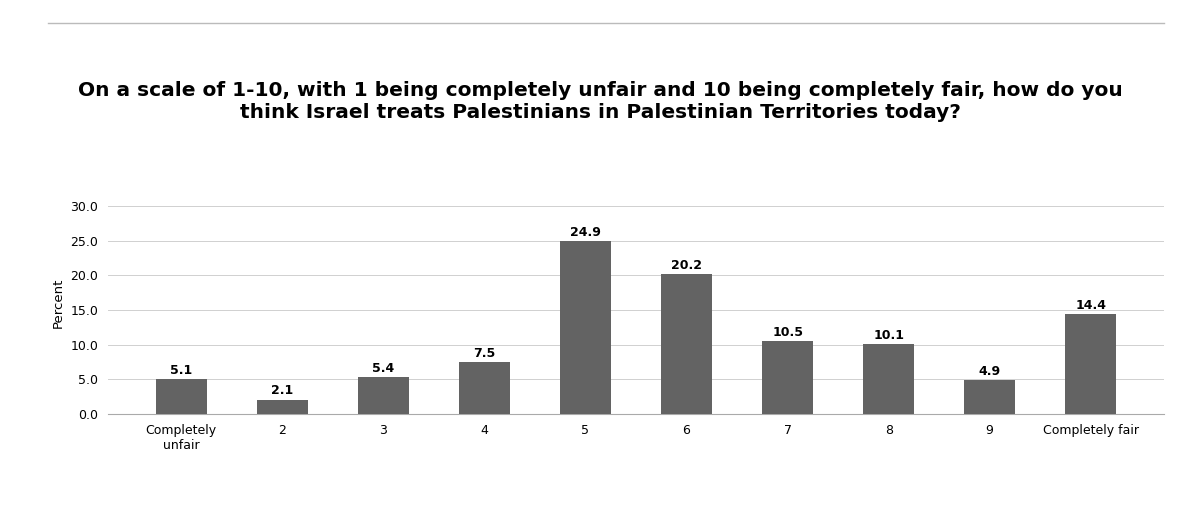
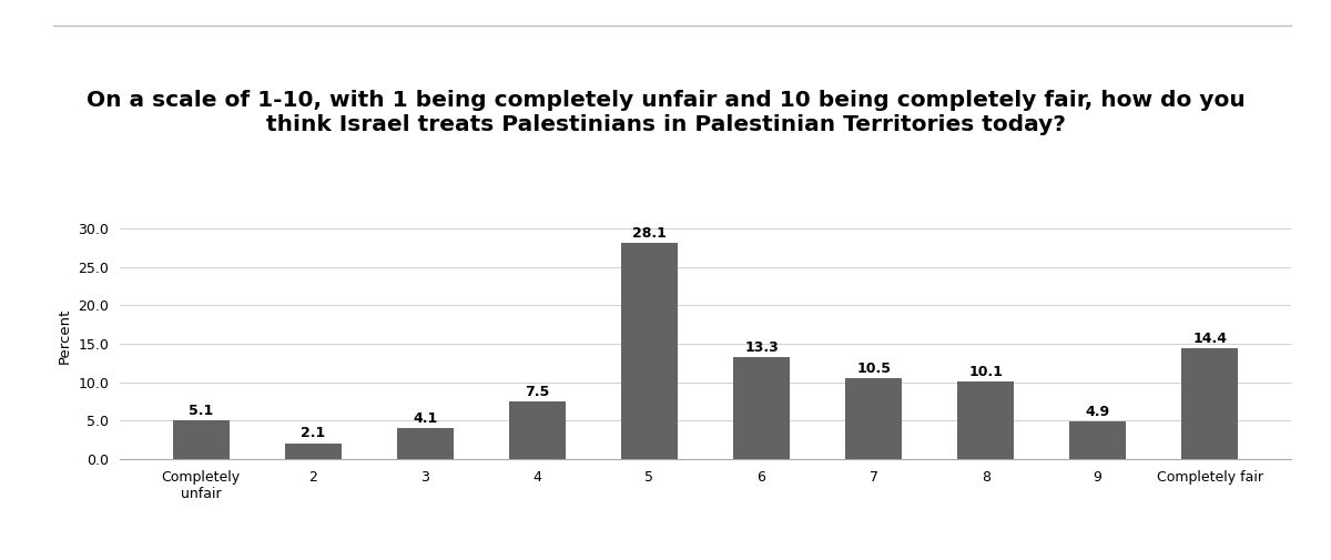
3: 5.4 -> 4.1
5: 24.9 -> 28.1
6: 20.2 -> 13.3
